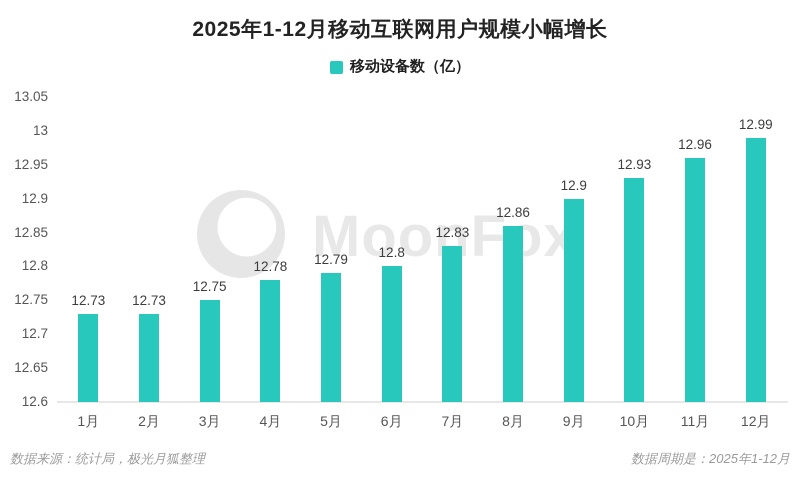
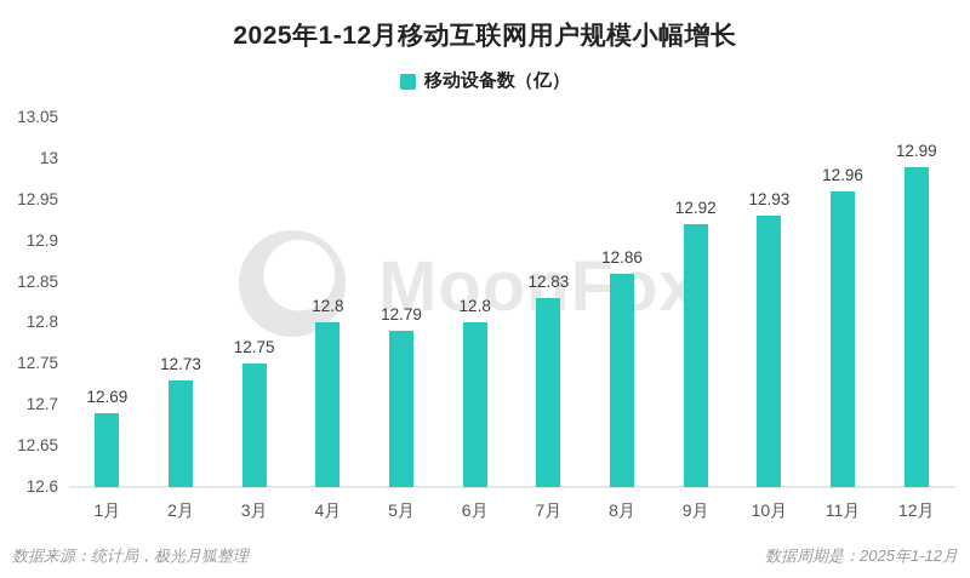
1月: 12.73 -> 12.69
4月: 12.78 -> 12.8
9月: 12.9 -> 12.92
